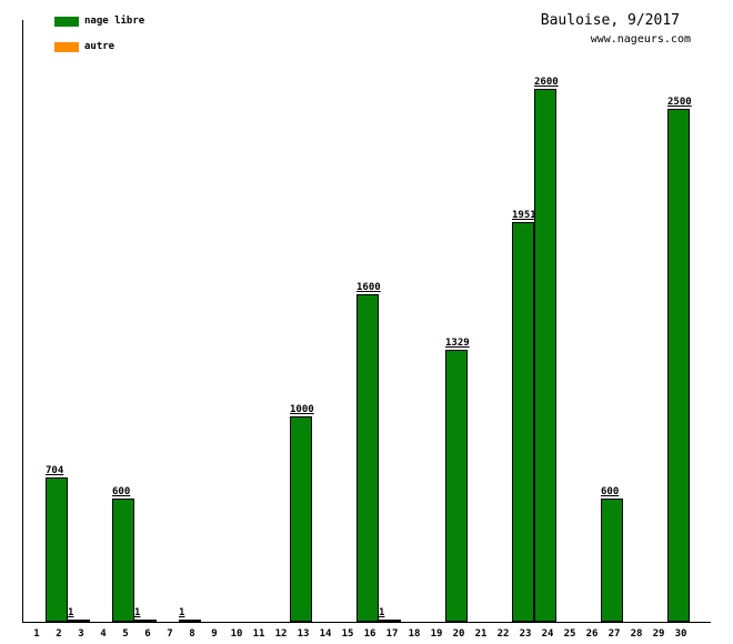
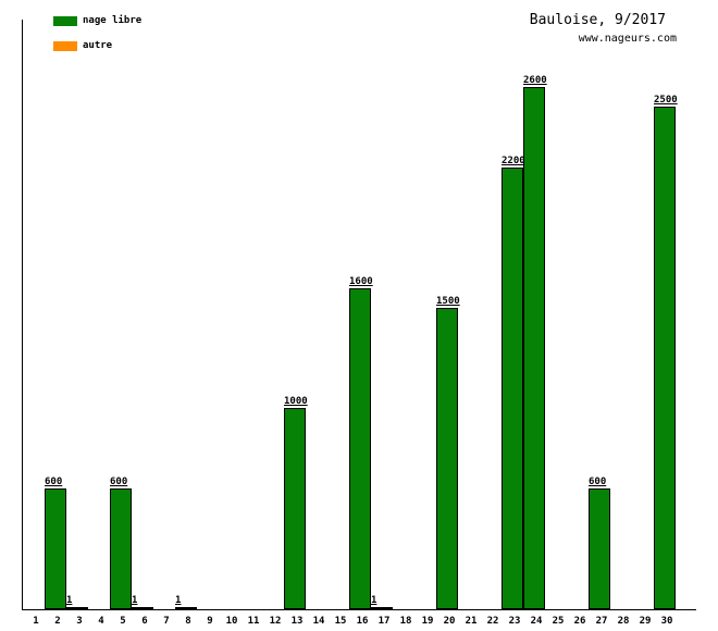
nage libre/2: 704 -> 600
nage libre/20: 1329 -> 1500
nage libre/23: 1951 -> 2200
